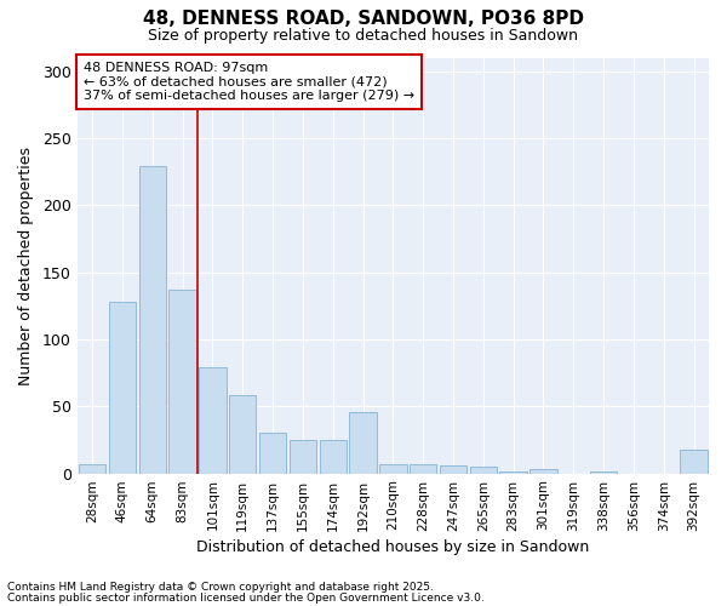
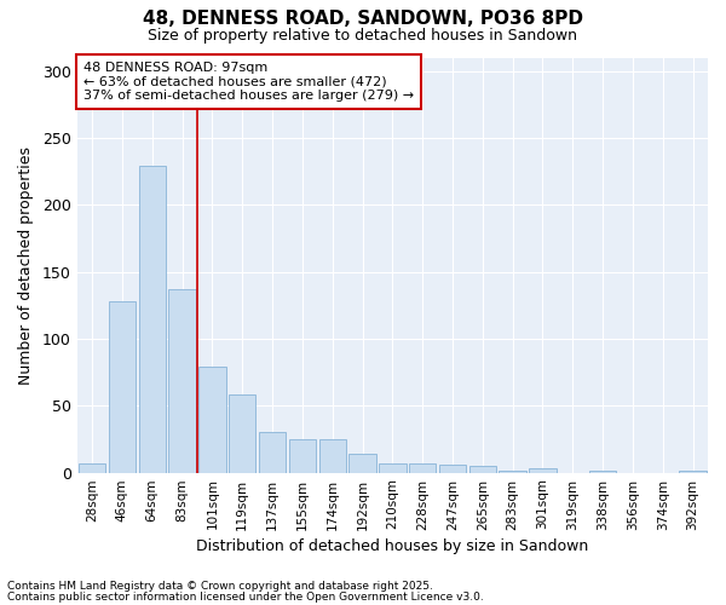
192sqm: 46 -> 14
392sqm: 18 -> 1
